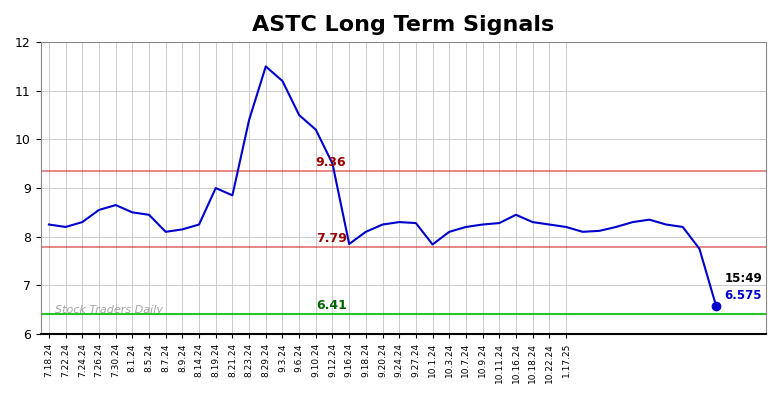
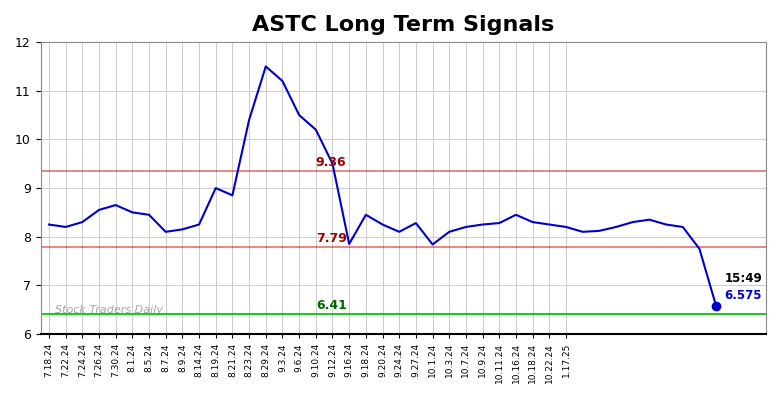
9.18.24: 8.10 -> 8.45
9.24.24: 8.30 -> 8.10
